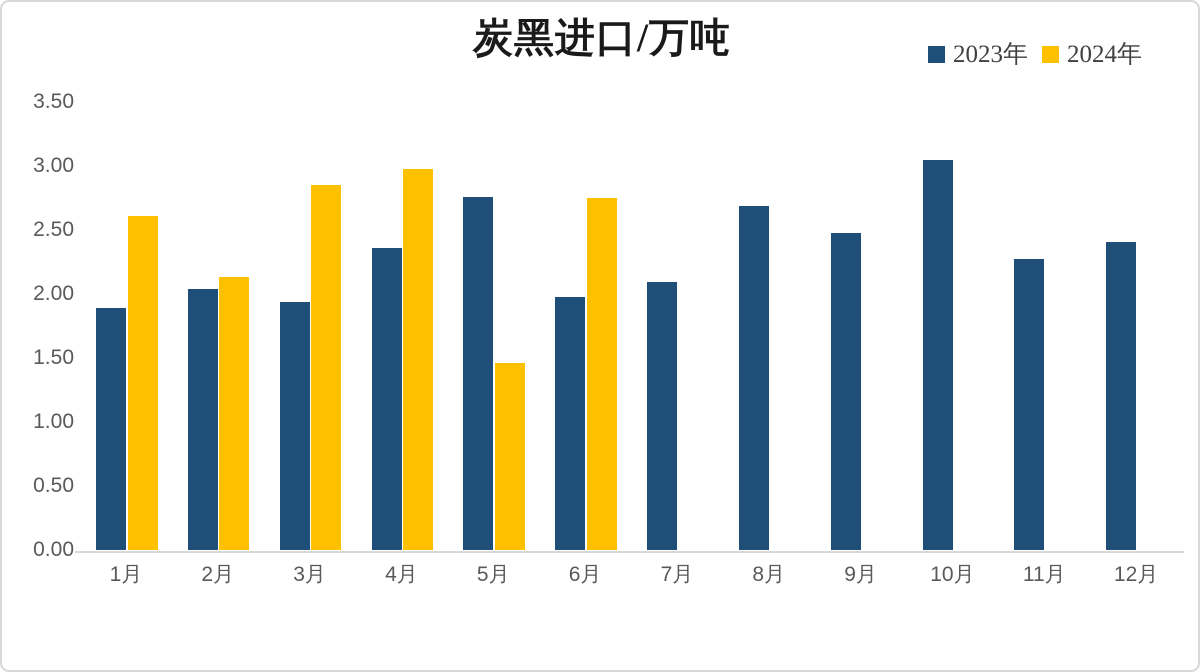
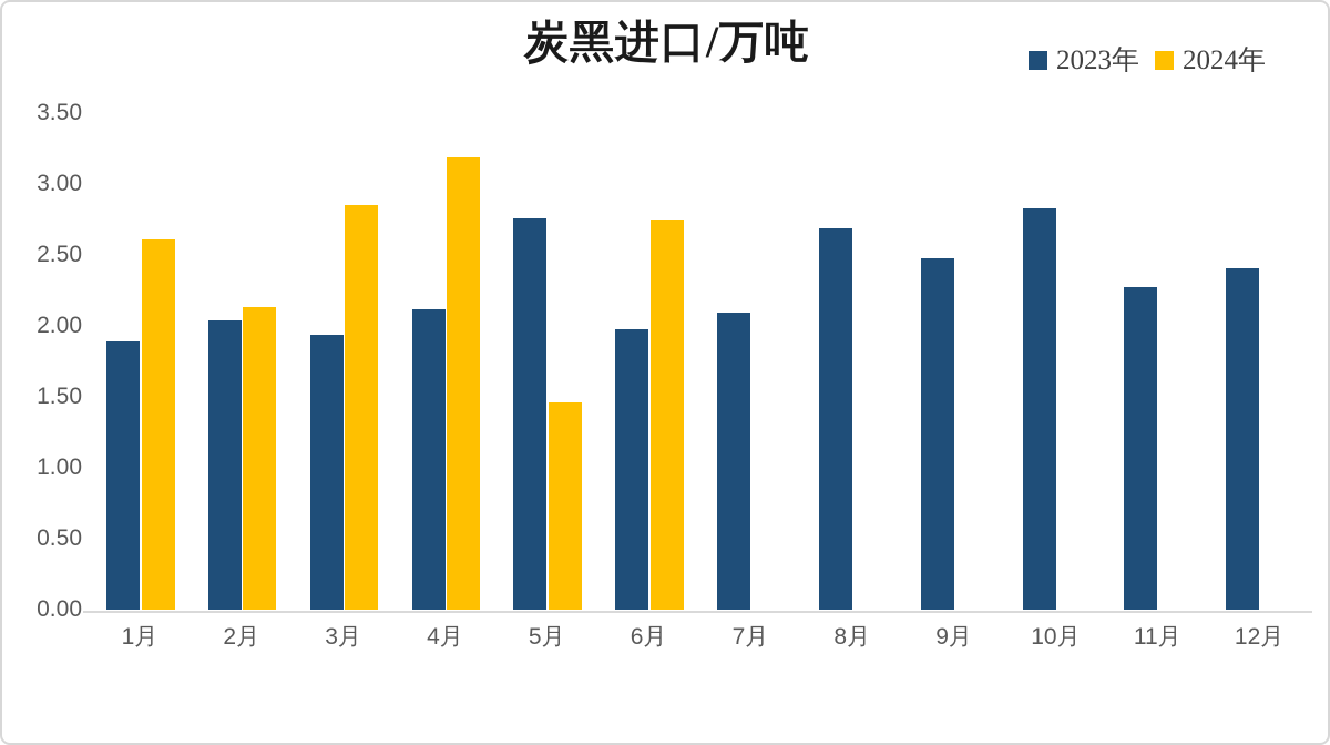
2023年/4月: 2.36 -> 2.12
2024年/4月: 2.98 -> 3.19
2023年/10月: 3.05 -> 2.83
